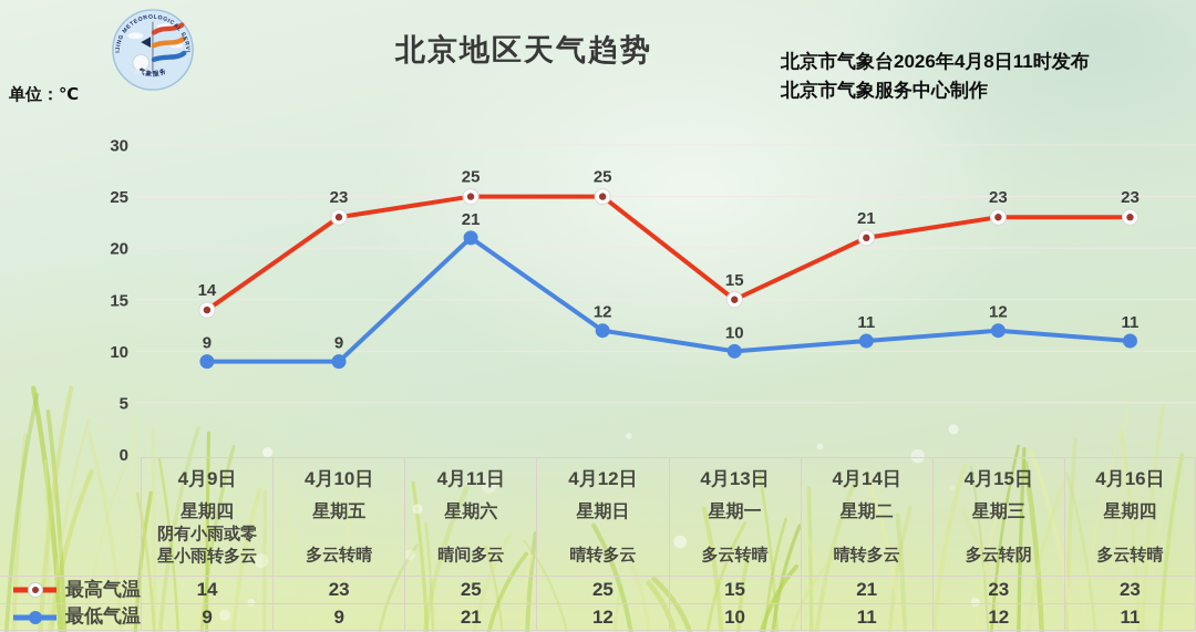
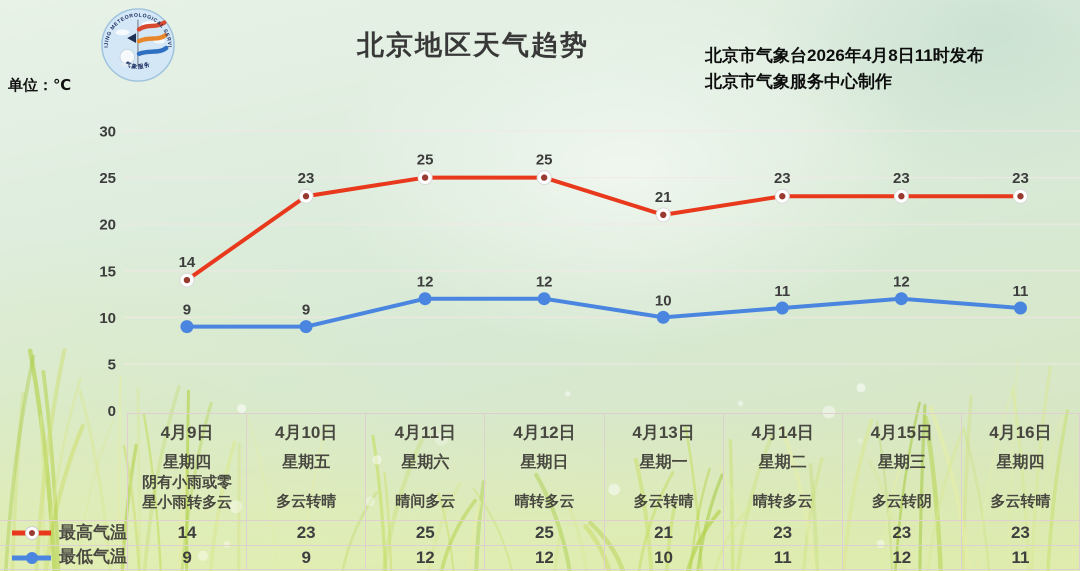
最低气温/4月11日: 21 -> 12
最高气温/4月13日: 15 -> 21
最高气温/4月14日: 21 -> 23
